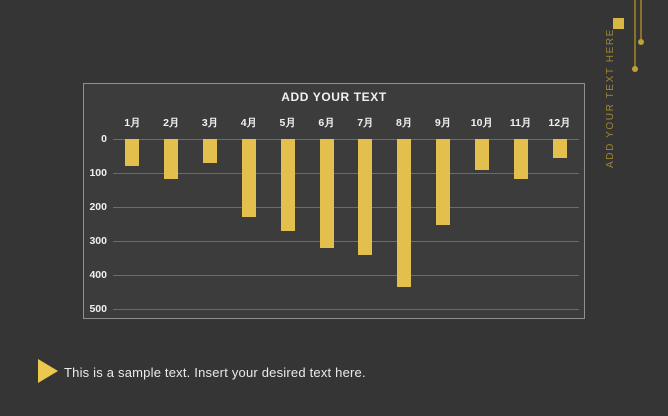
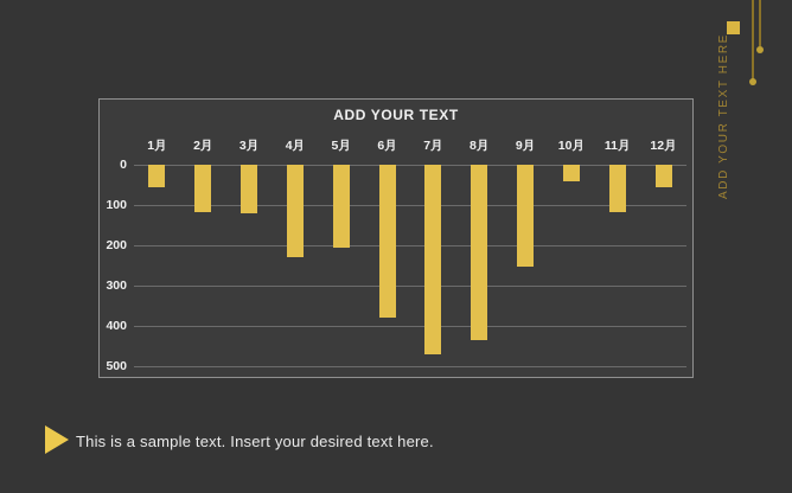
1月: 80 -> 60
3月: 70 -> 120
5月: 270 -> 200
6月: 320 -> 380
7月: 340 -> 470
10月: 90 -> 40
